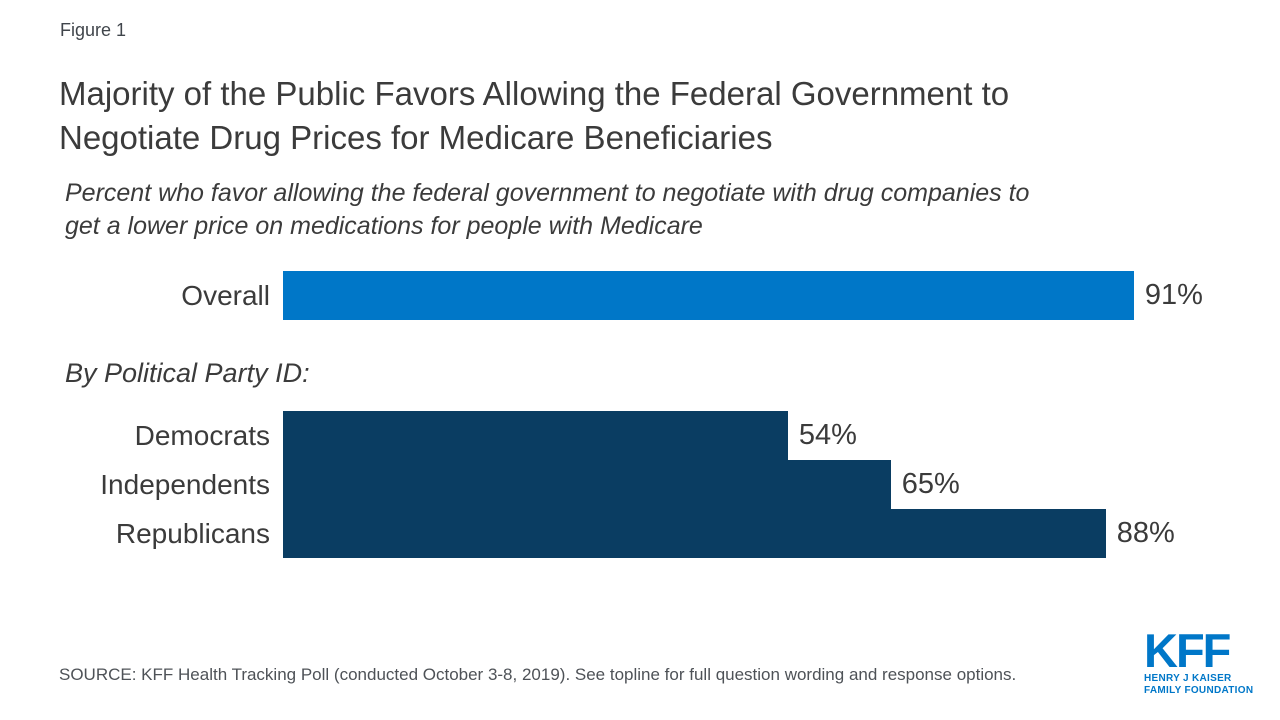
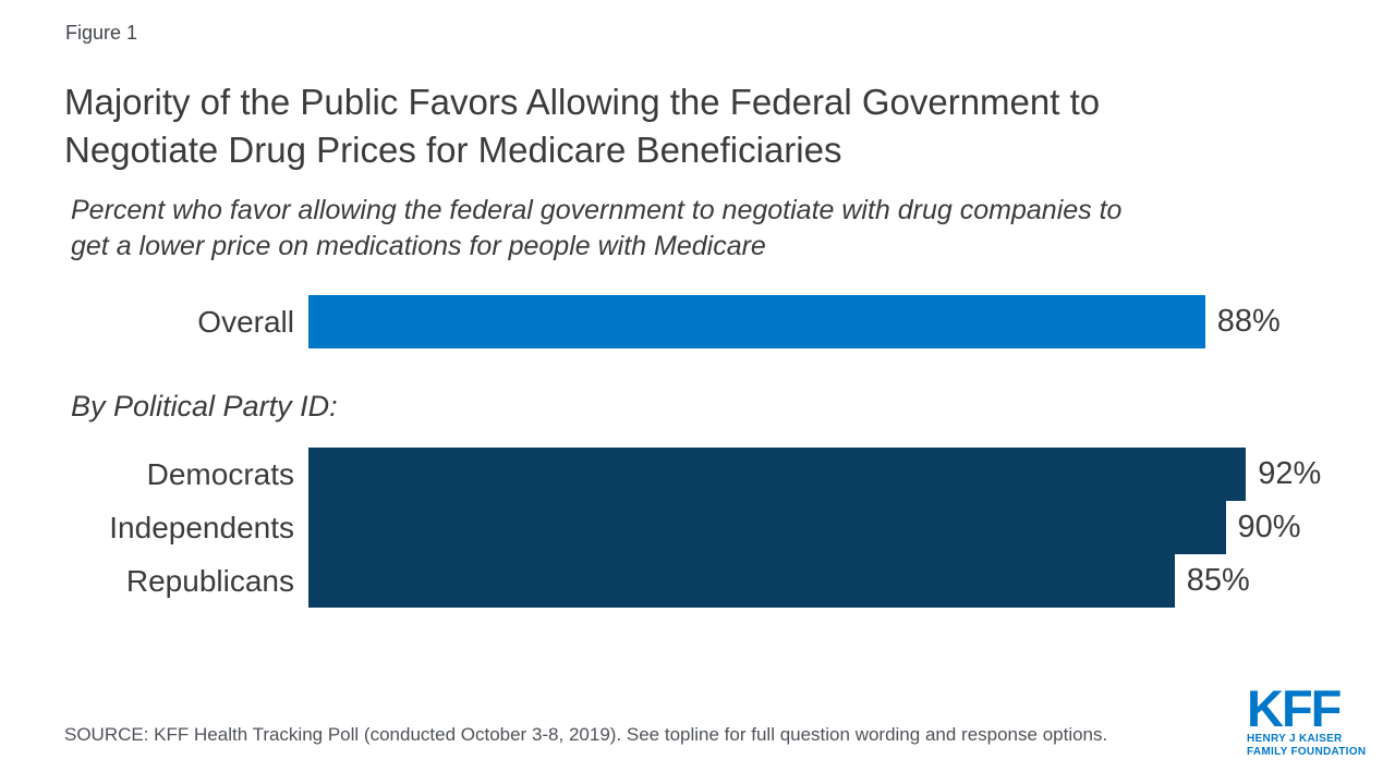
Overall: 91% -> 88%
Democrats: 54% -> 92%
Independents: 65% -> 90%
Republicans: 88% -> 85%
